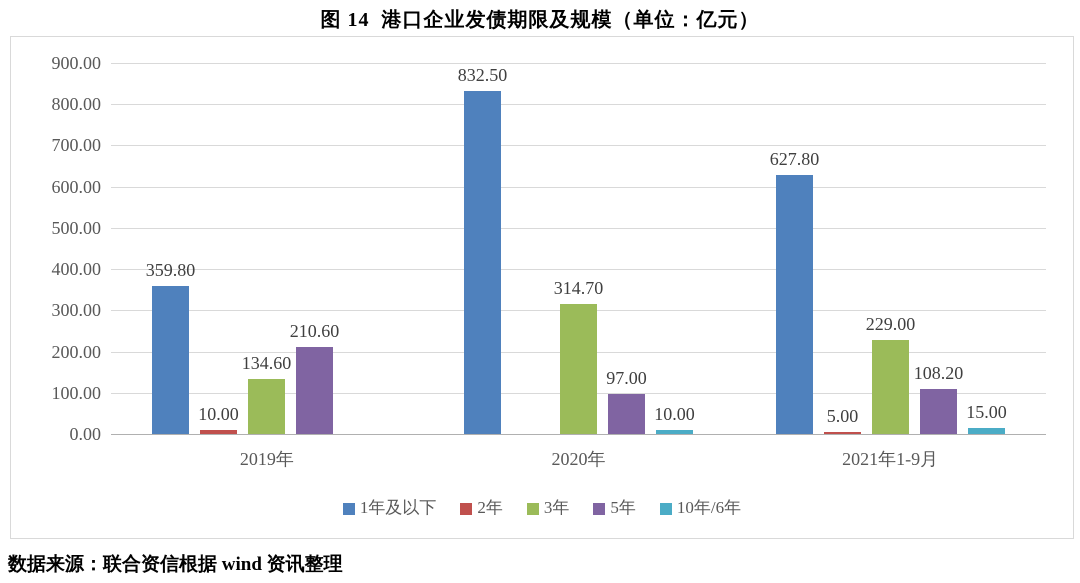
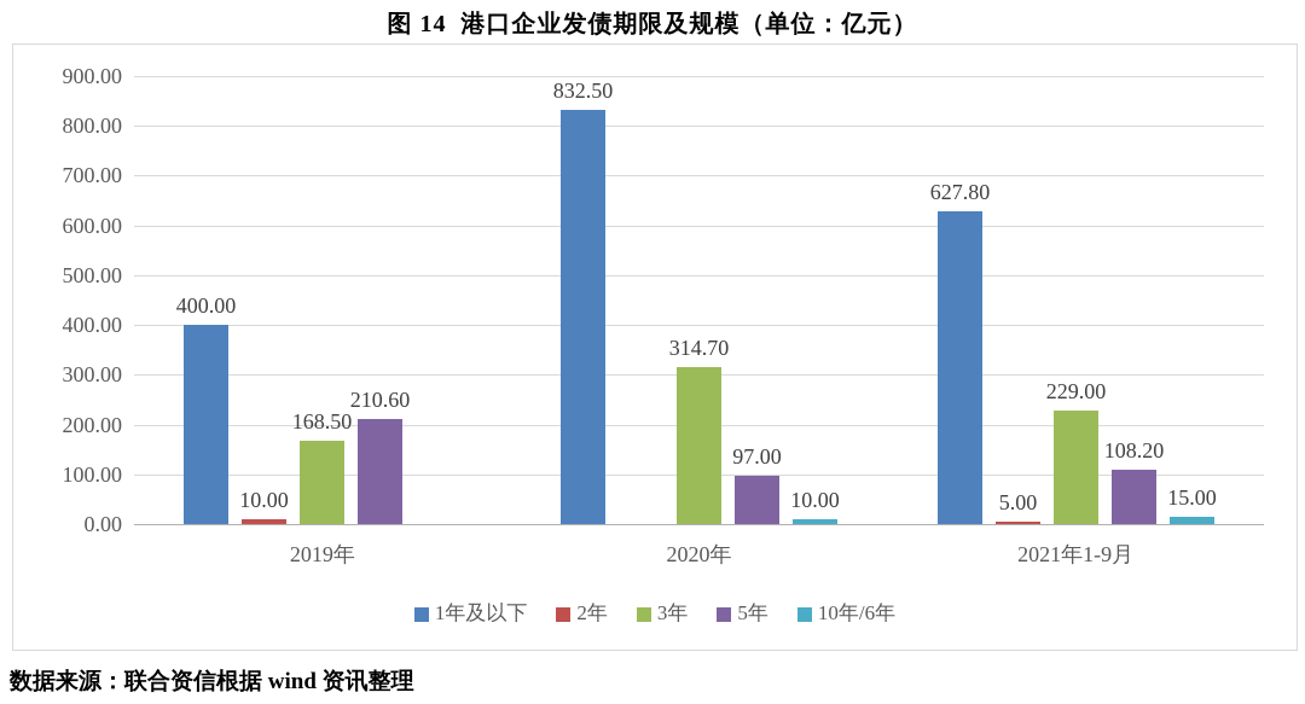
1年及以下/2019年: 359.80 -> 400.00
3年/2019年: 134.60 -> 168.50
